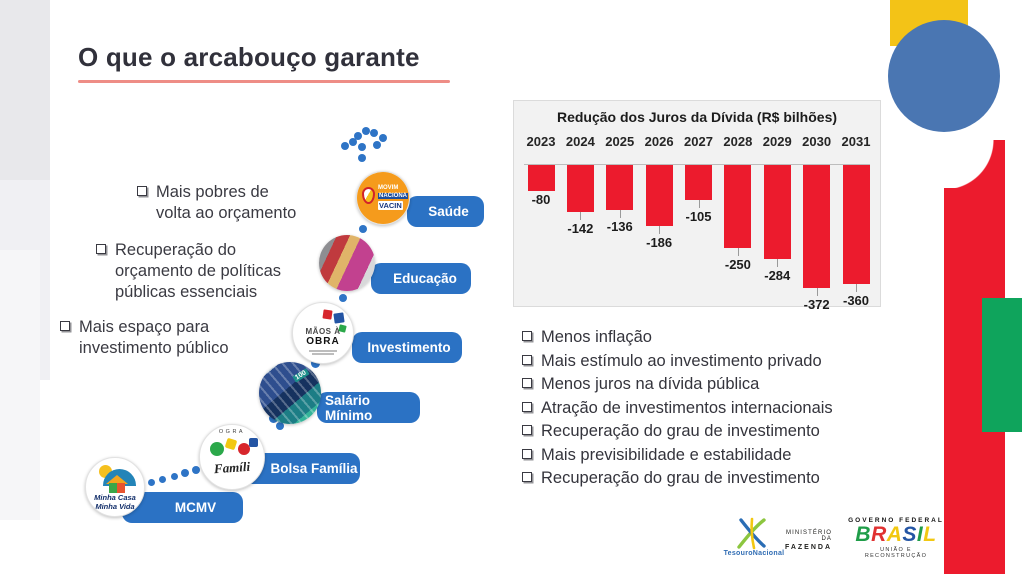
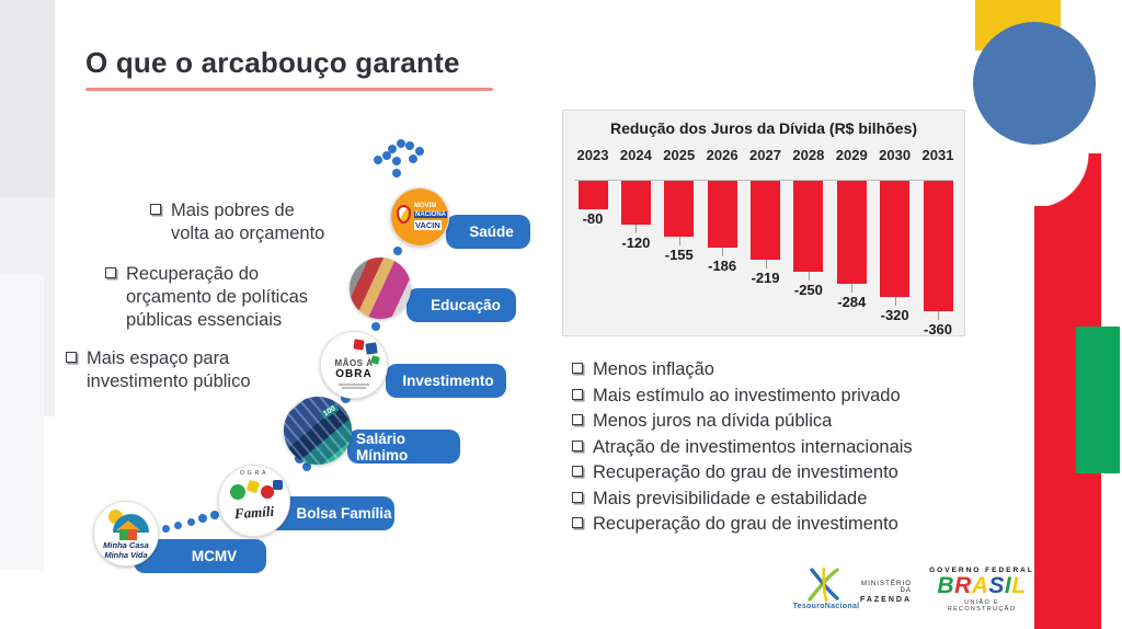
2024: -142 -> -120
2025: -136 -> -155
2027: -105 -> -219
2030: -372 -> -320
